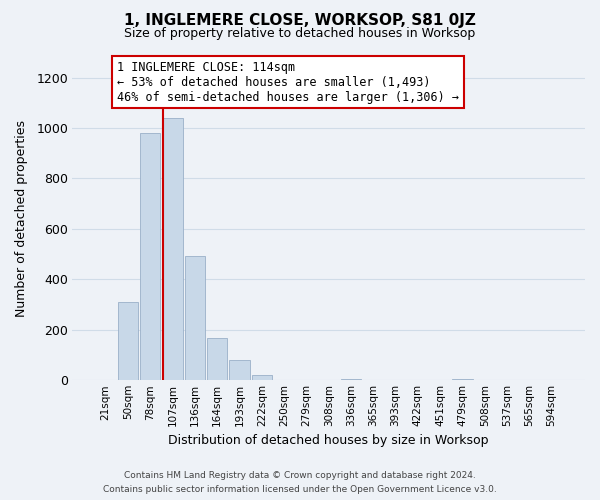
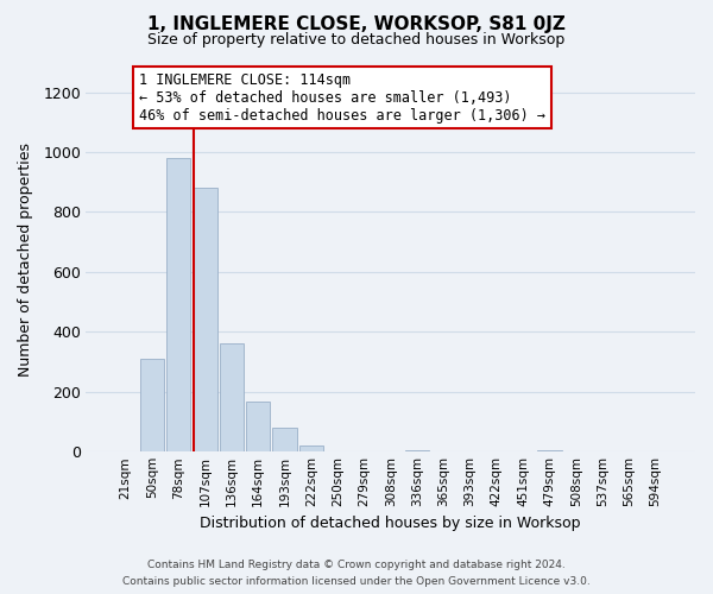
107sqm: 1040 -> 880
136sqm: 490 -> 360
